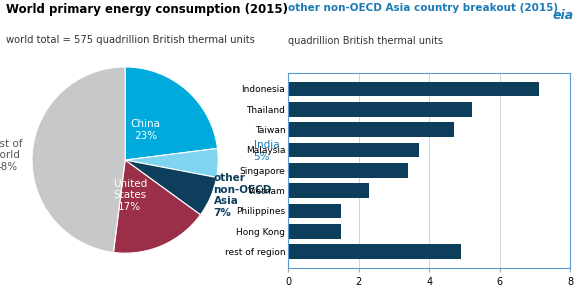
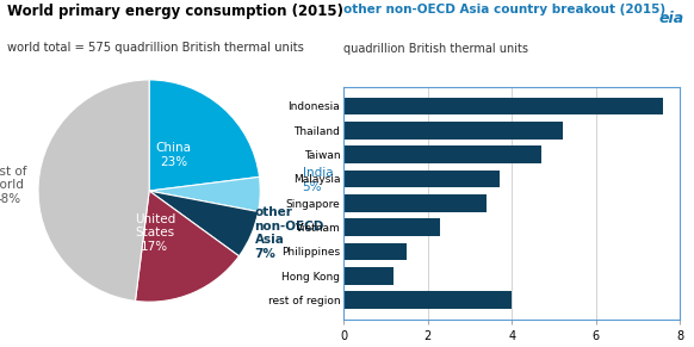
Indonesia: 7.1 -> 7.6
Hong Kong: 1.5 -> 1.2
rest of region: 4.9 -> 4.0
